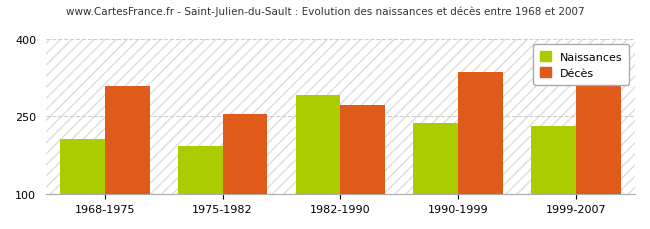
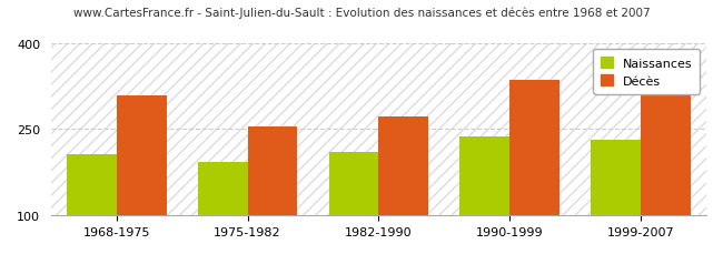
Naissances/1982-1990: 292 -> 210
